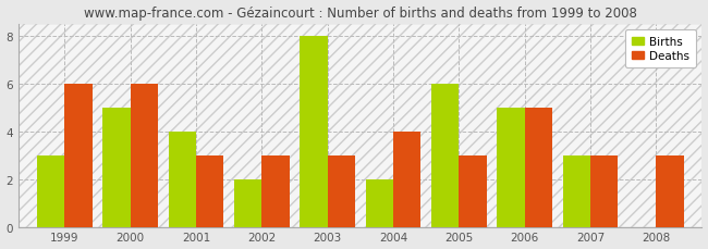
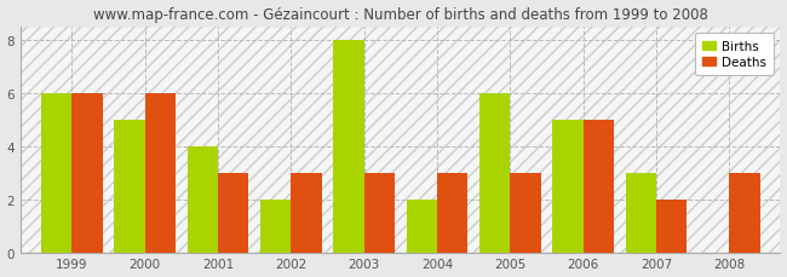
Births/1999: 3 -> 6
Deaths/2004: 4 -> 3
Deaths/2007: 3 -> 2
